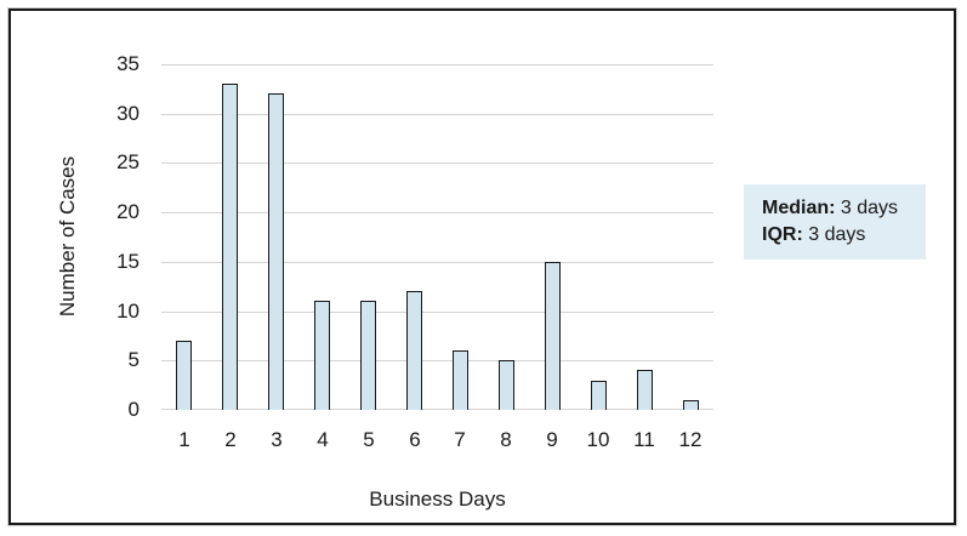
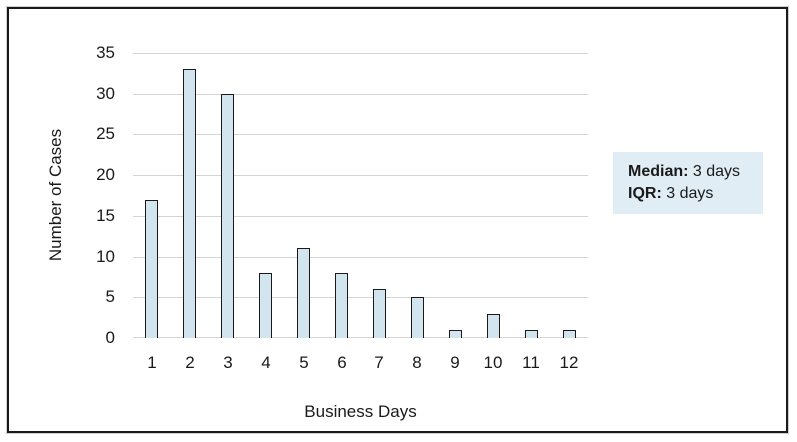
1: 7 -> 17
3: 32 -> 30
4: 11 -> 8
6: 12 -> 8
9: 15 -> 1
11: 4 -> 1
